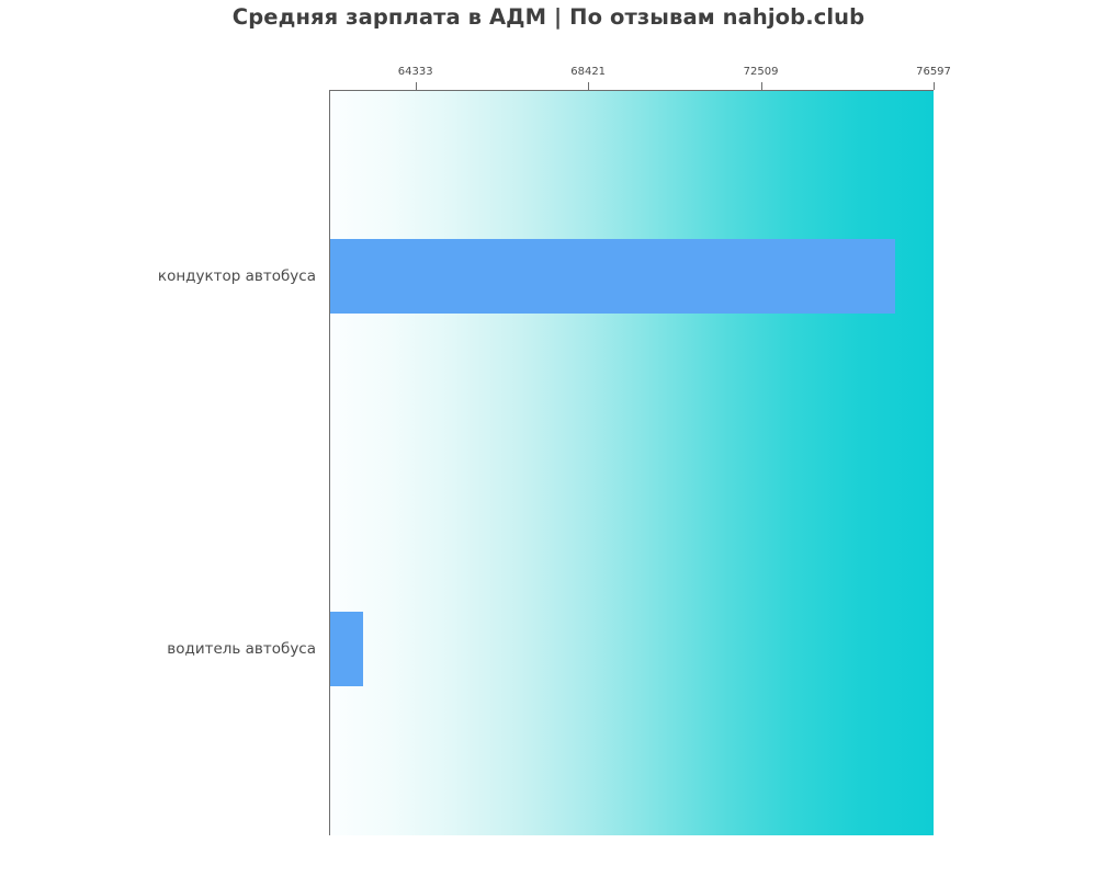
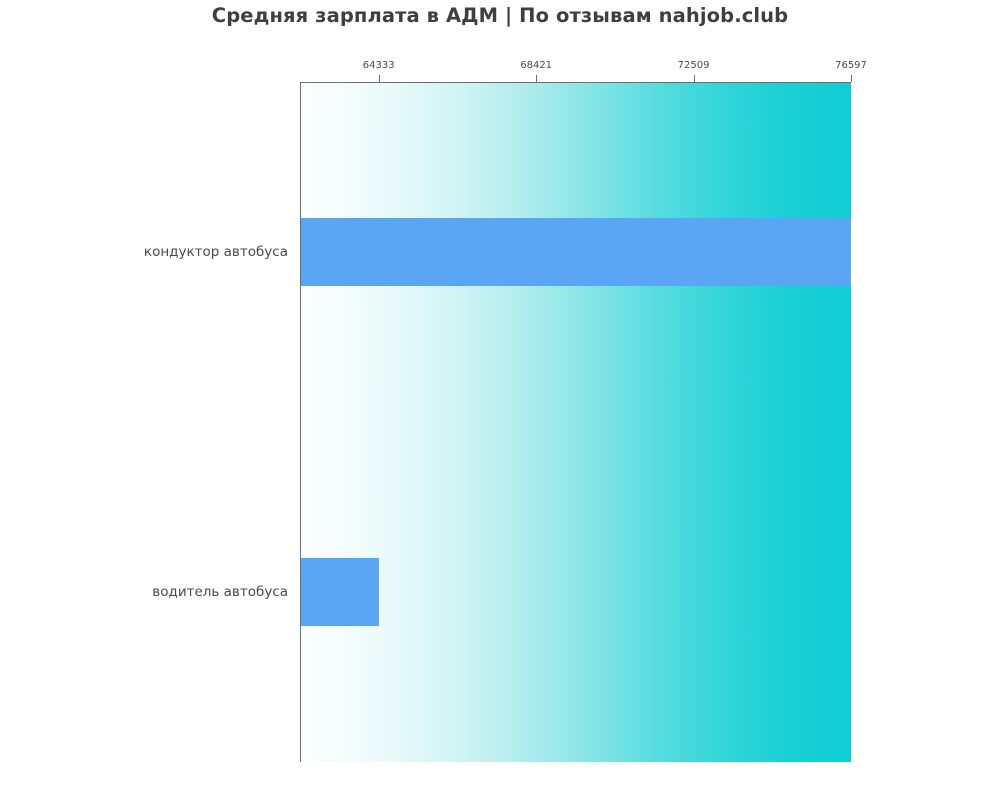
кондуктор автобуса: 75700 -> 76600
водитель автобуса: 63100 -> 64300
